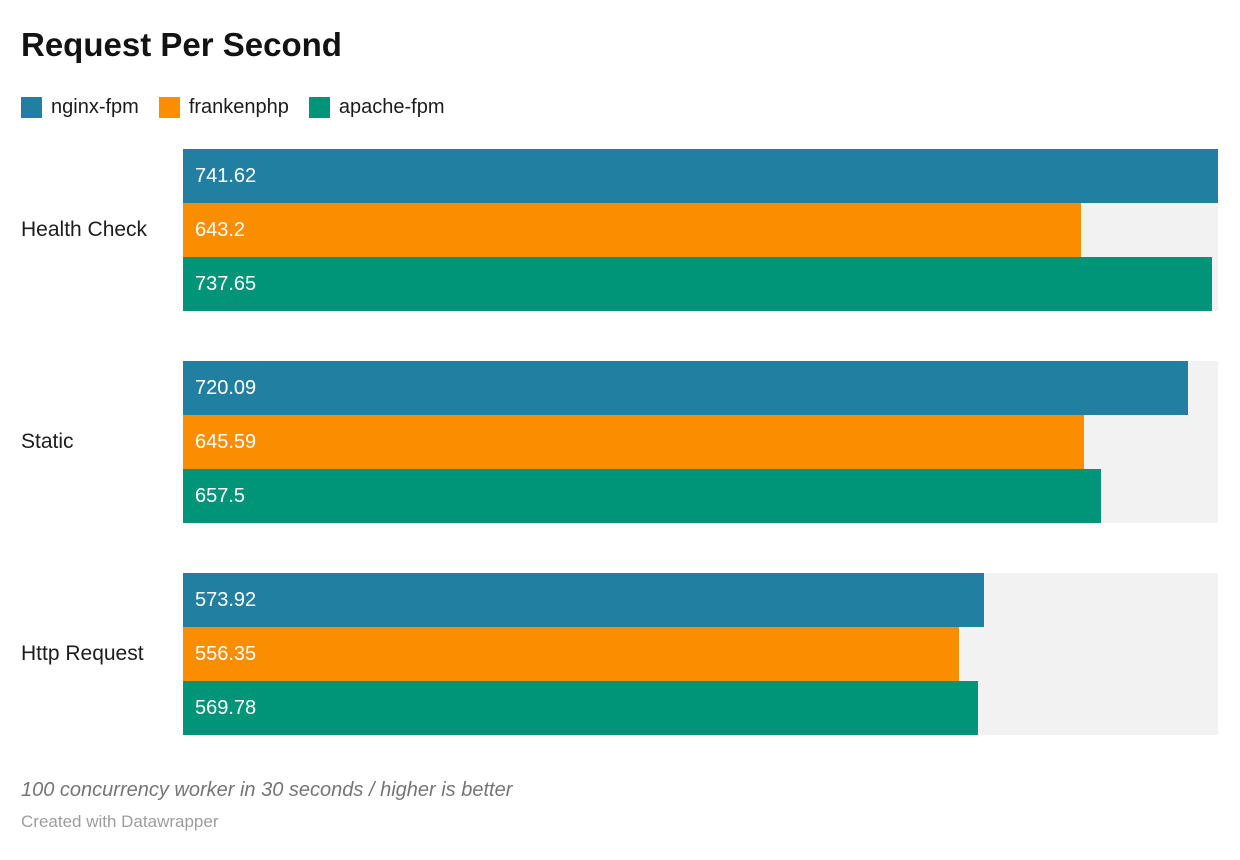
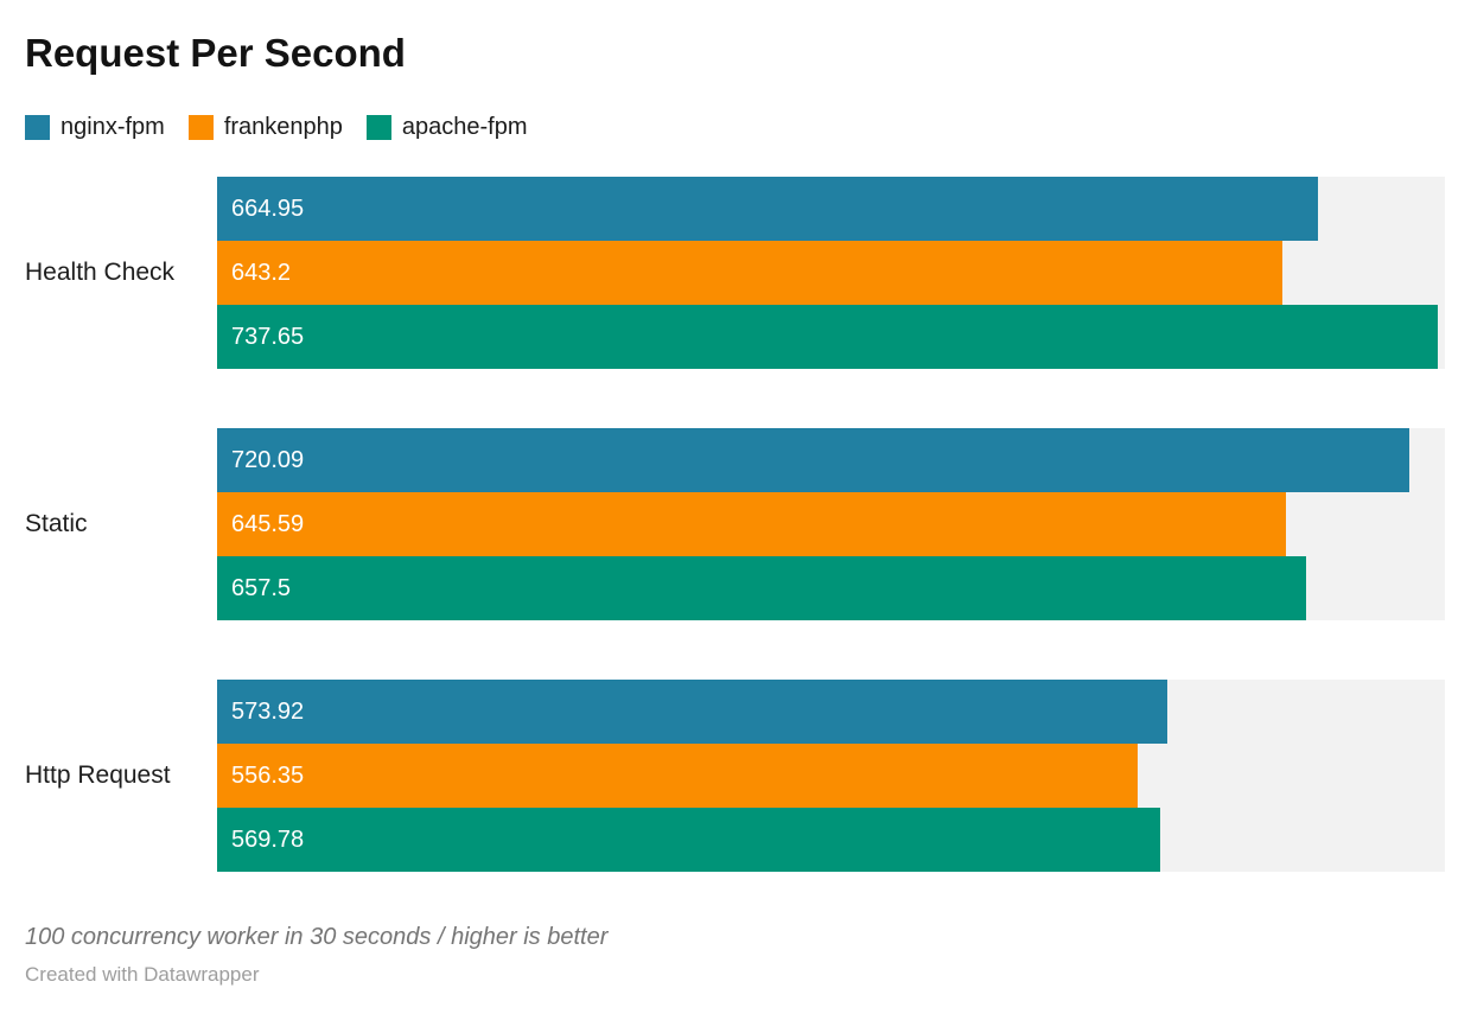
nginx-fpm/Health Check: 741.62 -> 664.95
